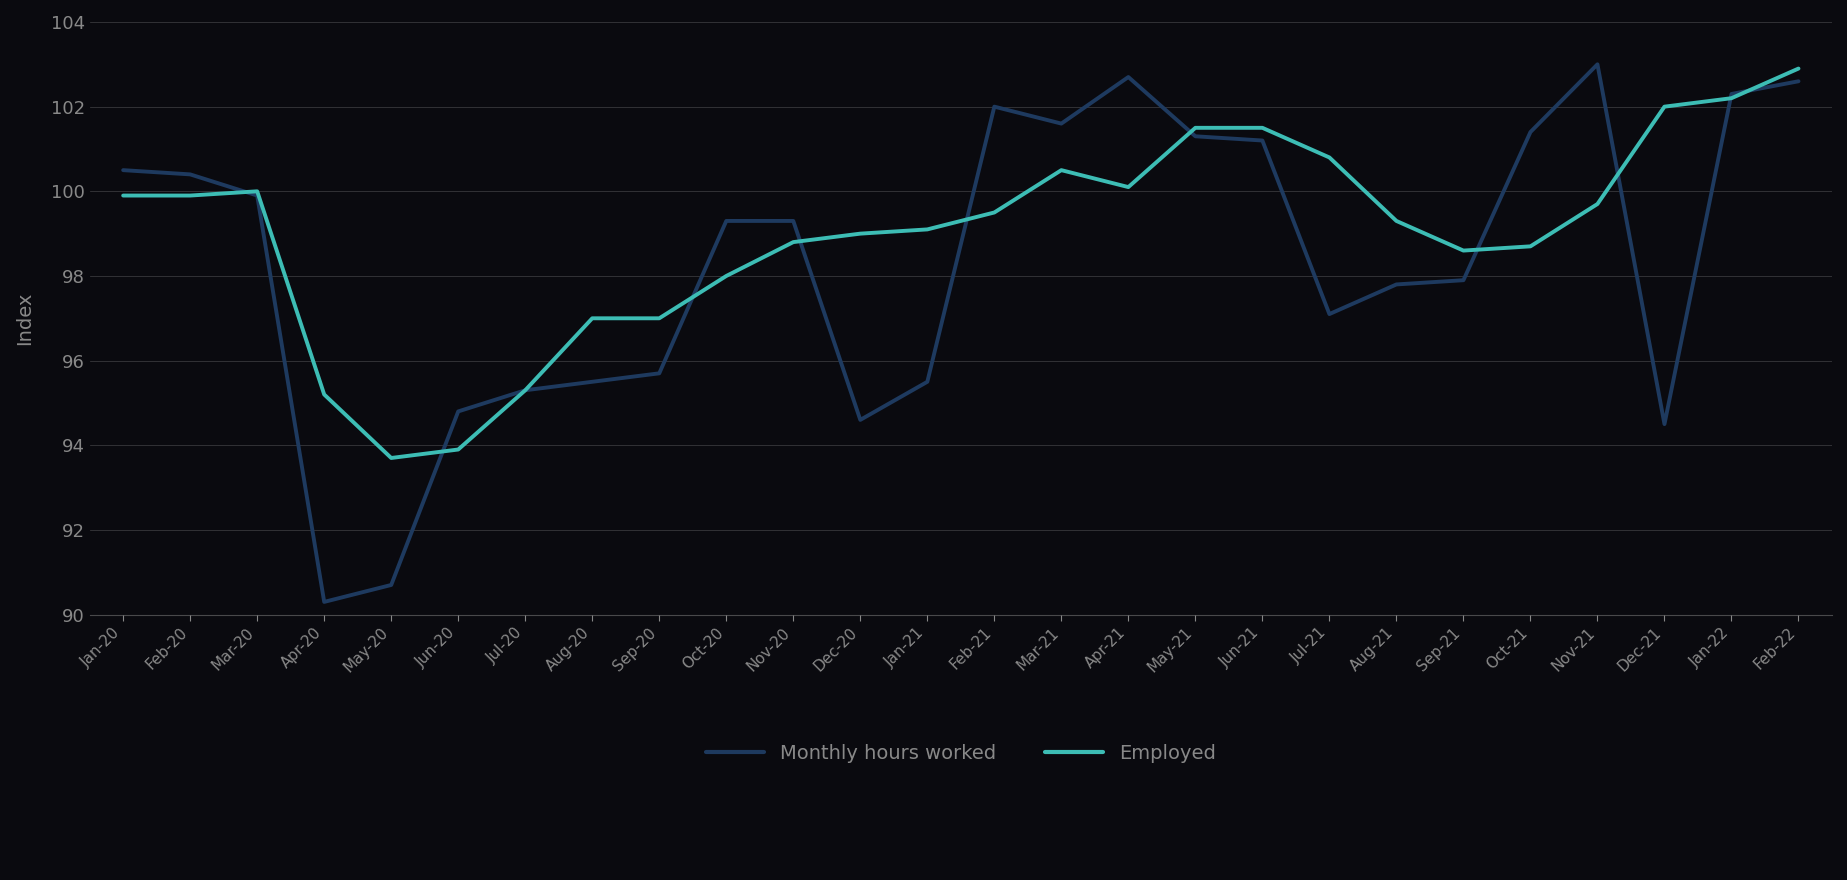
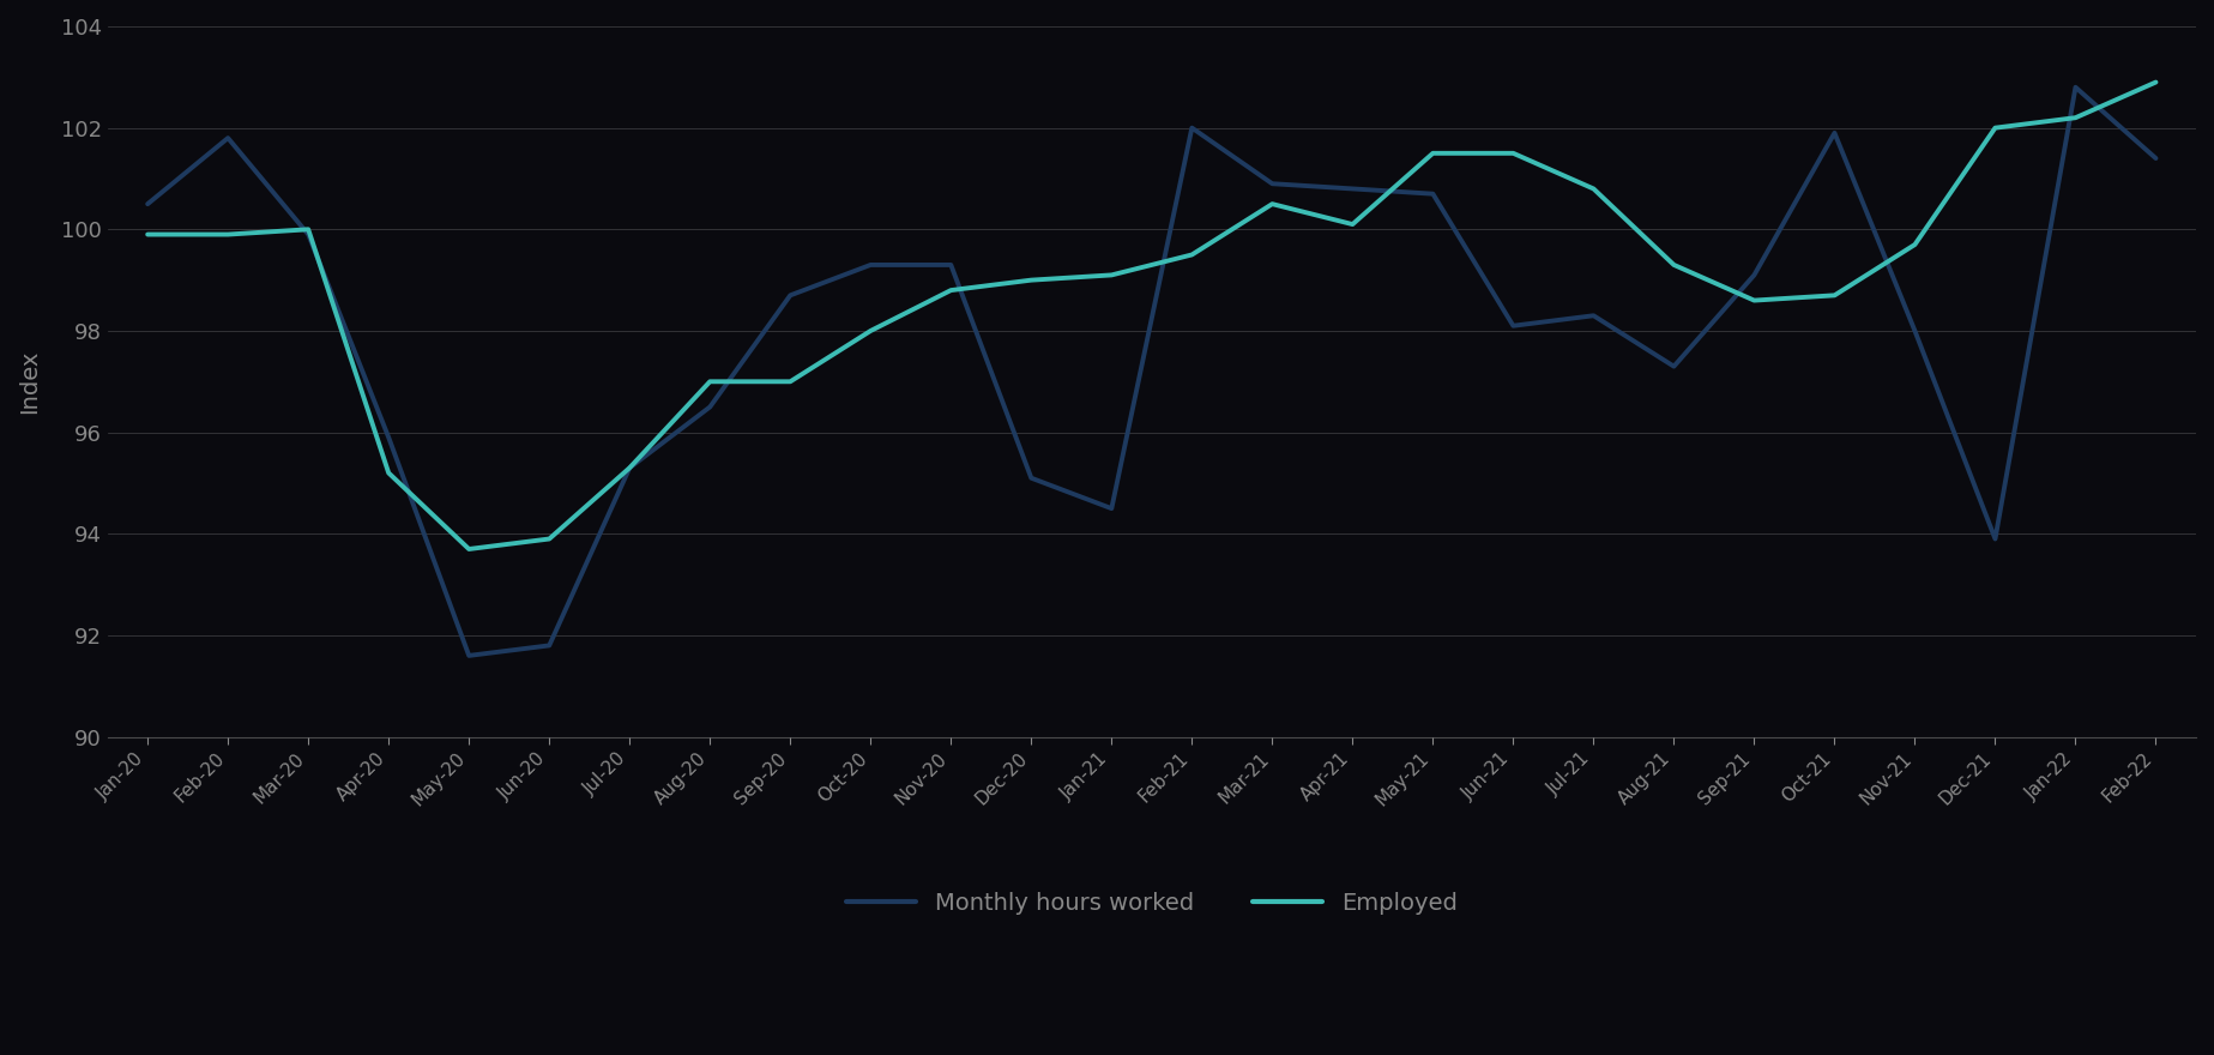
Monthly hours worked/Feb-20: 100.4 -> 101.8
Monthly hours worked/Apr-20: 90.3 -> 95.9
Monthly hours worked/May-20: 90.7 -> 91.6
Monthly hours worked/Jun-20: 94.8 -> 91.8
Monthly hours worked/Aug-20: 95.5 -> 96.5
Monthly hours worked/Sep-20: 95.7 -> 98.7
Monthly hours worked/Dec-20: 94.6 -> 95.1
Monthly hours worked/Jan-21: 95.5 -> 94.5
Monthly hours worked/Mar-21: 101.6 -> 100.9
Monthly hours worked/Apr-21: 102.7 -> 100.8
Monthly hours worked/May-21: 101.3 -> 100.7
Monthly hours worked/Jun-21: 101.2 -> 98.1
Monthly hours worked/Jul-21: 97.1 -> 98.3
Monthly hours worked/Aug-21: 97.8 -> 97.3
Monthly hours worked/Sep-21: 97.9 -> 99.1
Monthly hours worked/Oct-21: 101.4 -> 101.9
Monthly hours worked/Nov-21: 103.0 -> 98.0
Monthly hours worked/Dec-21: 94.5 -> 93.9
Monthly hours worked/Jan-22: 102.3 -> 102.8
Monthly hours worked/Feb-22: 102.6 -> 101.4
